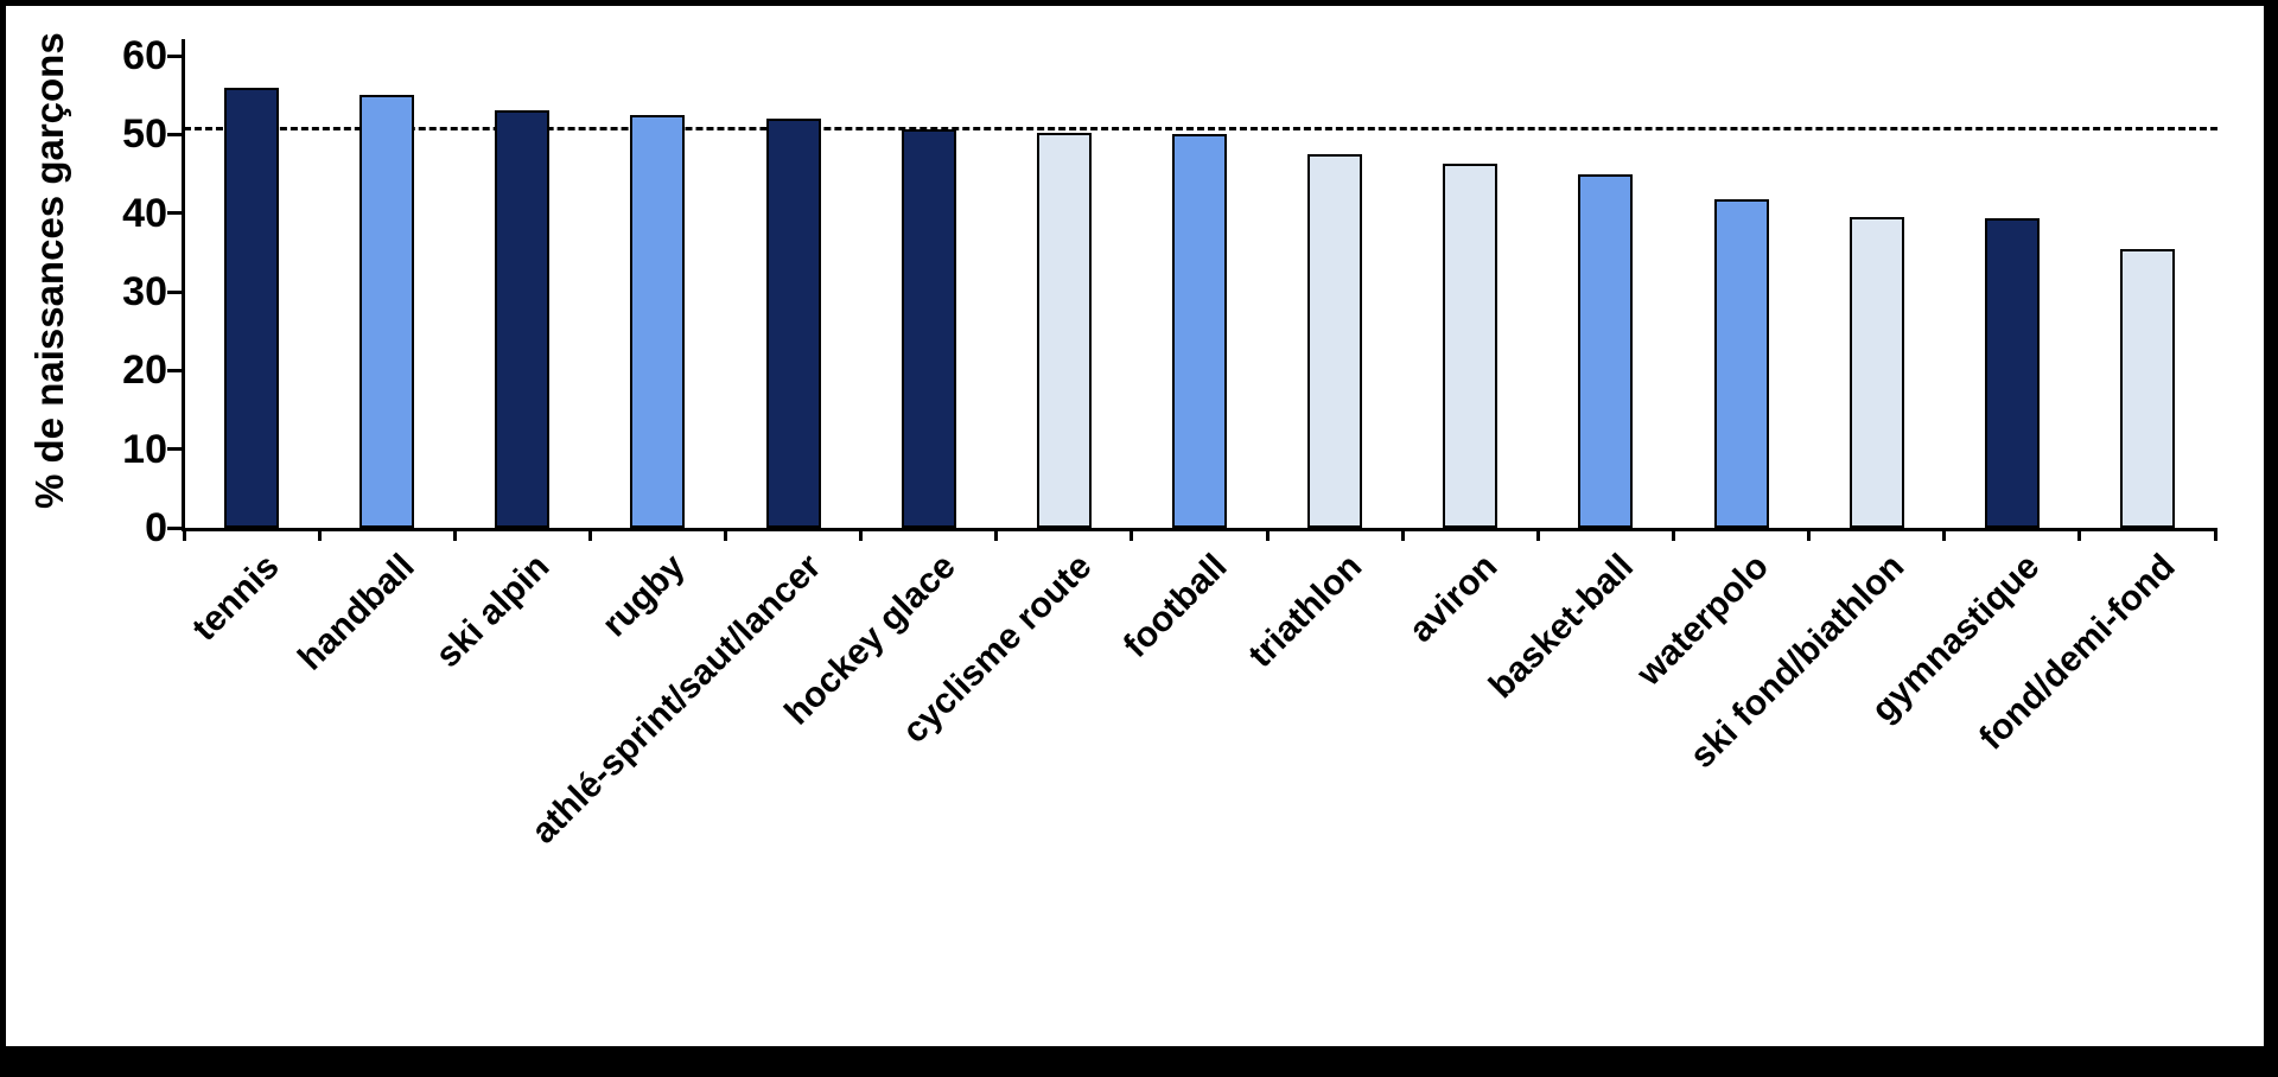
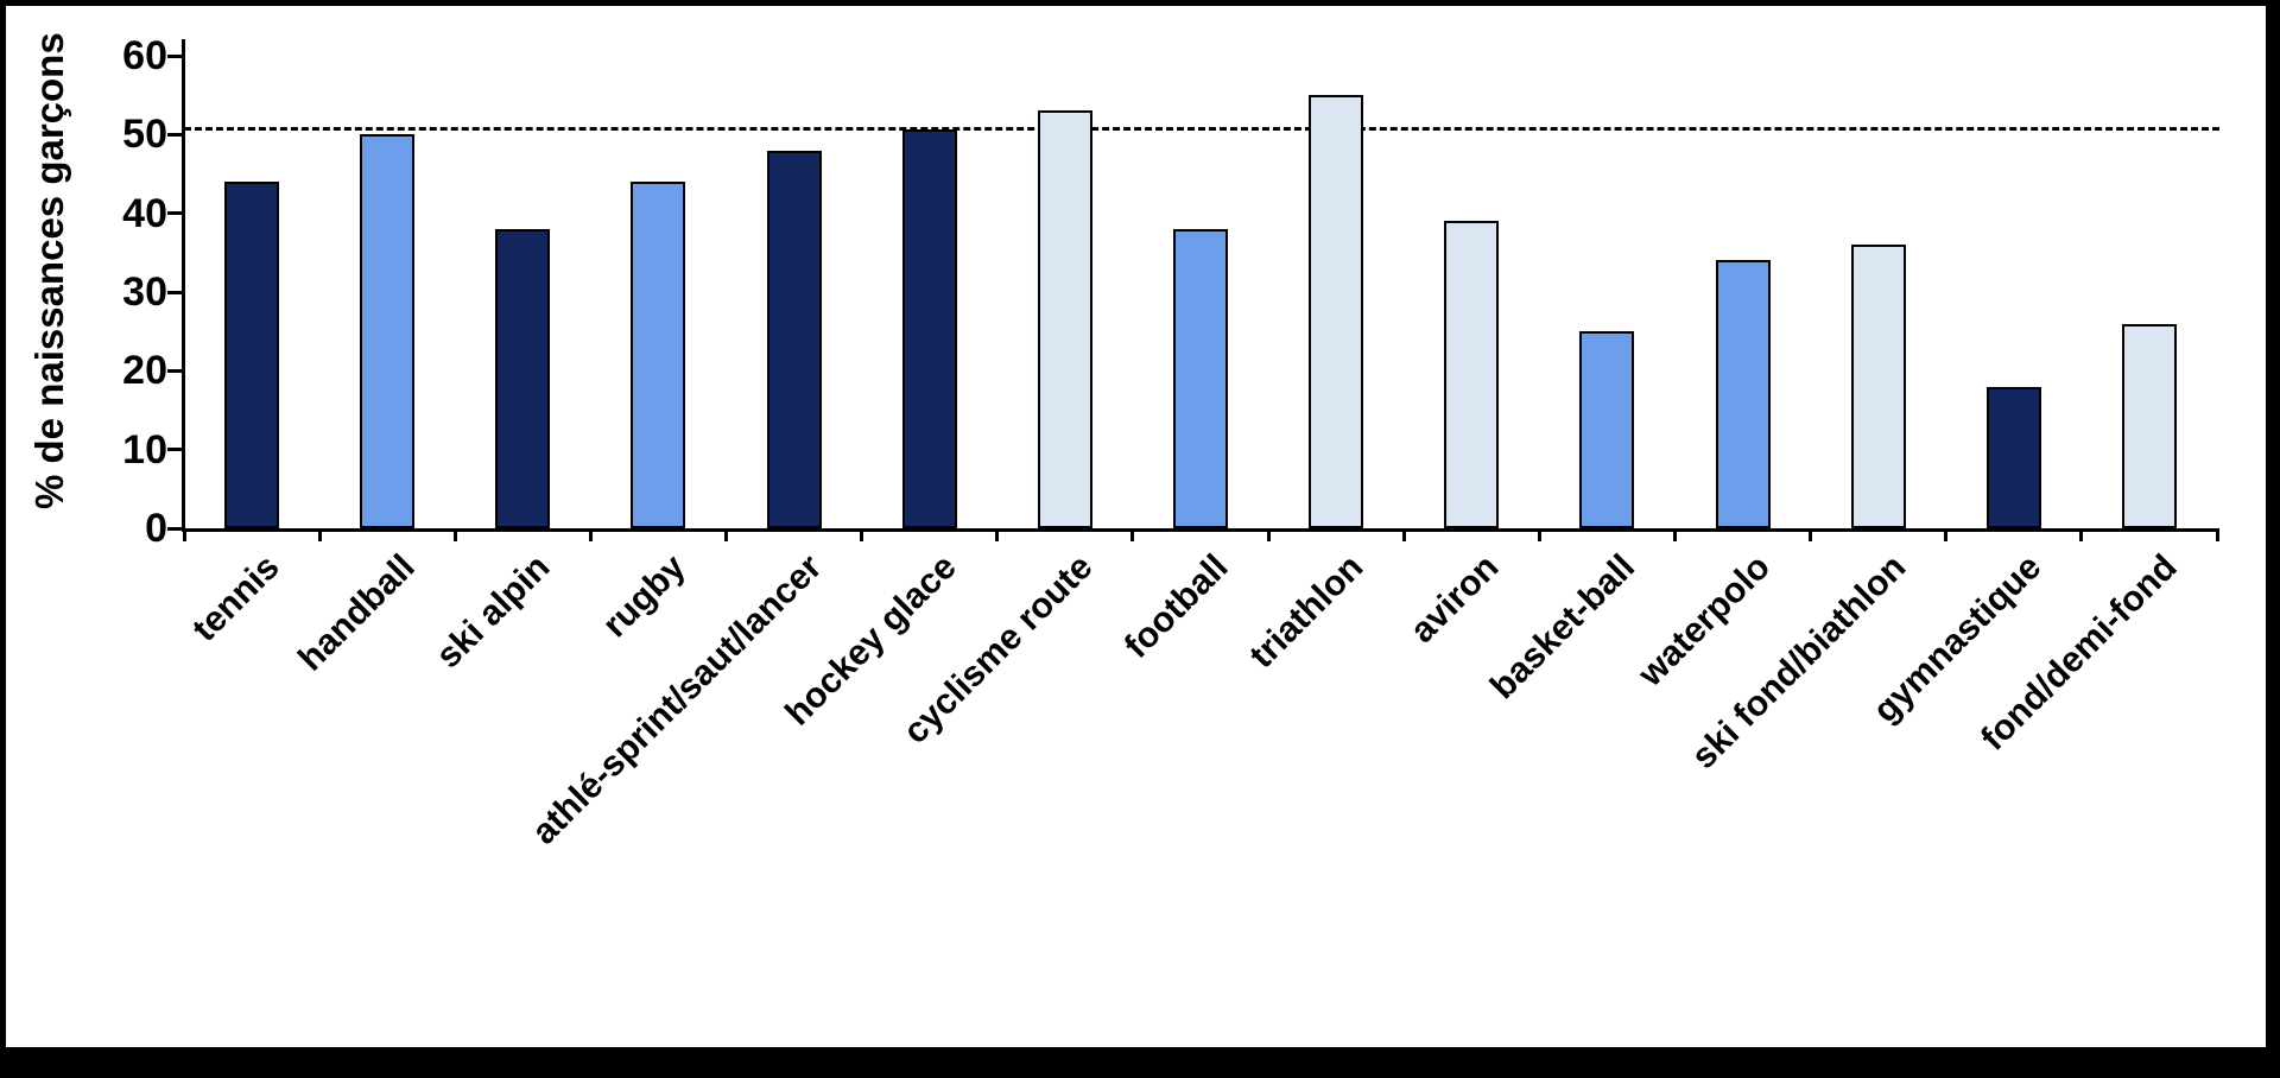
tennis: 56 -> 44
handball: 55 -> 50
ski alpin: 53 -> 38
rugby: 52 -> 44
athlé-sprint/saut/lancer: 52 -> 48
cyclisme route: 50 -> 53
football: 50 -> 38
triathlon: 48 -> 55
aviron: 46 -> 39
basket-ball: 45 -> 25
waterpolo: 42 -> 34
ski fond/biathlon: 40 -> 36
gymnastique: 39 -> 18
fond/demi-fond: 35 -> 26
